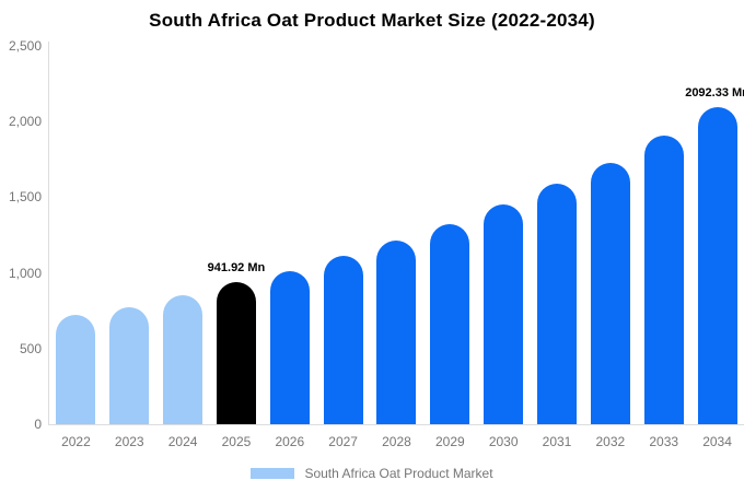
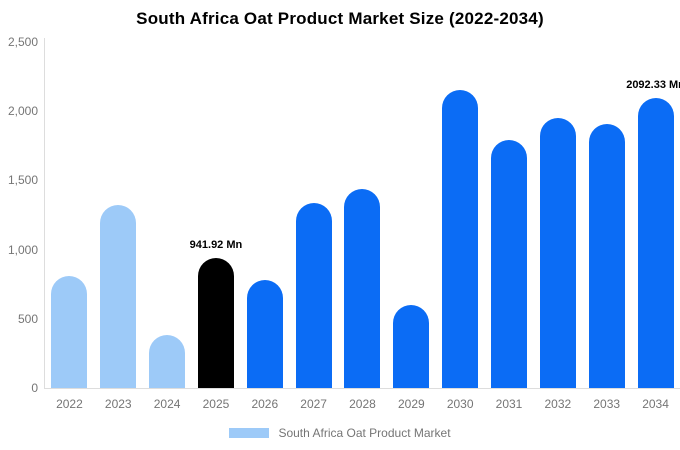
2022: 720 -> 810
2023: 780 -> 1320
2024: 850 -> 380
2026: 1010 -> 780
2027: 1110 -> 1340
2028: 1210 -> 1440
2029: 1320 -> 600
2030: 1450 -> 2150
2031: 1590 -> 1790
2032: 1730 -> 1950
